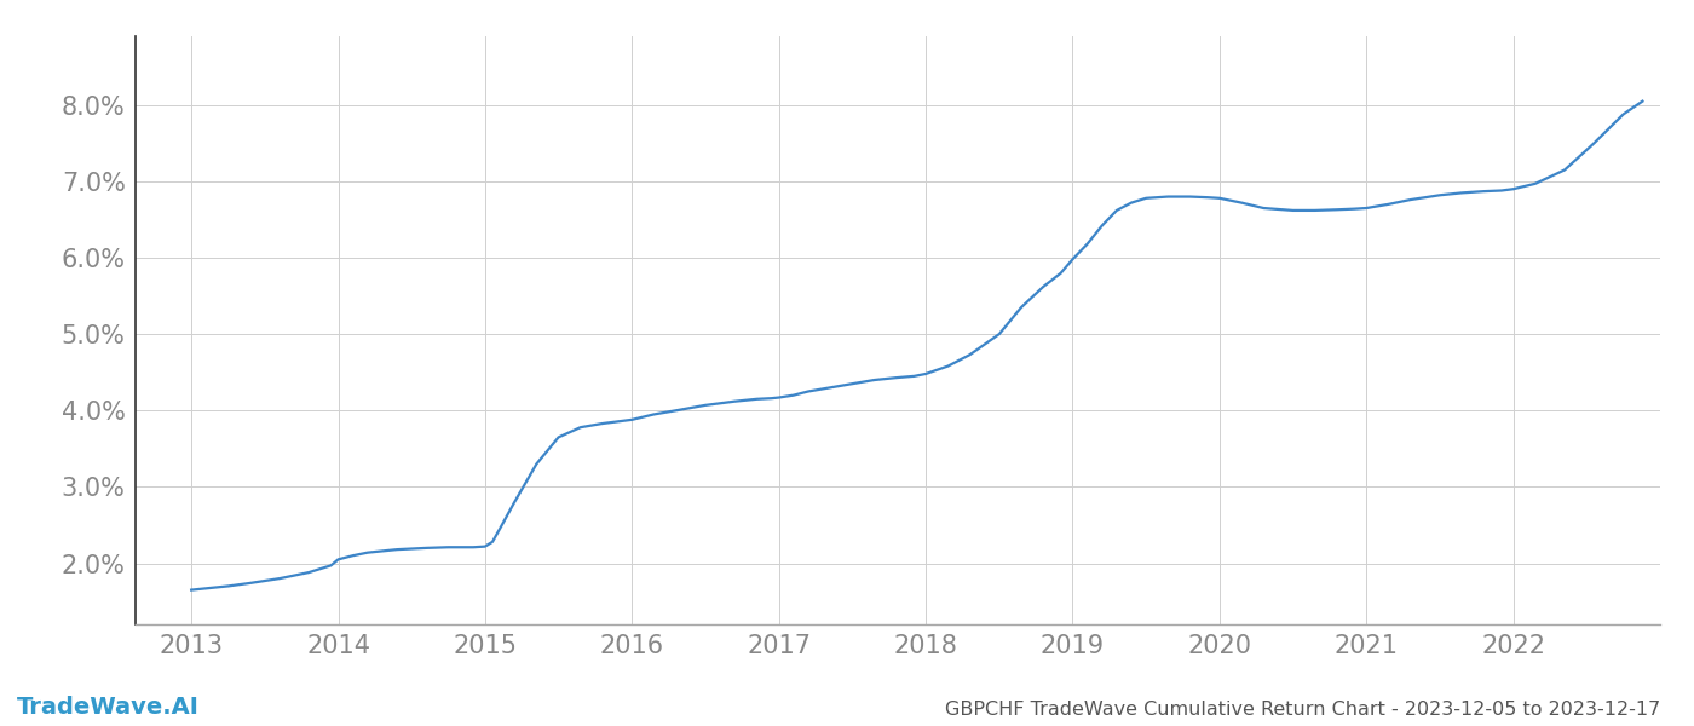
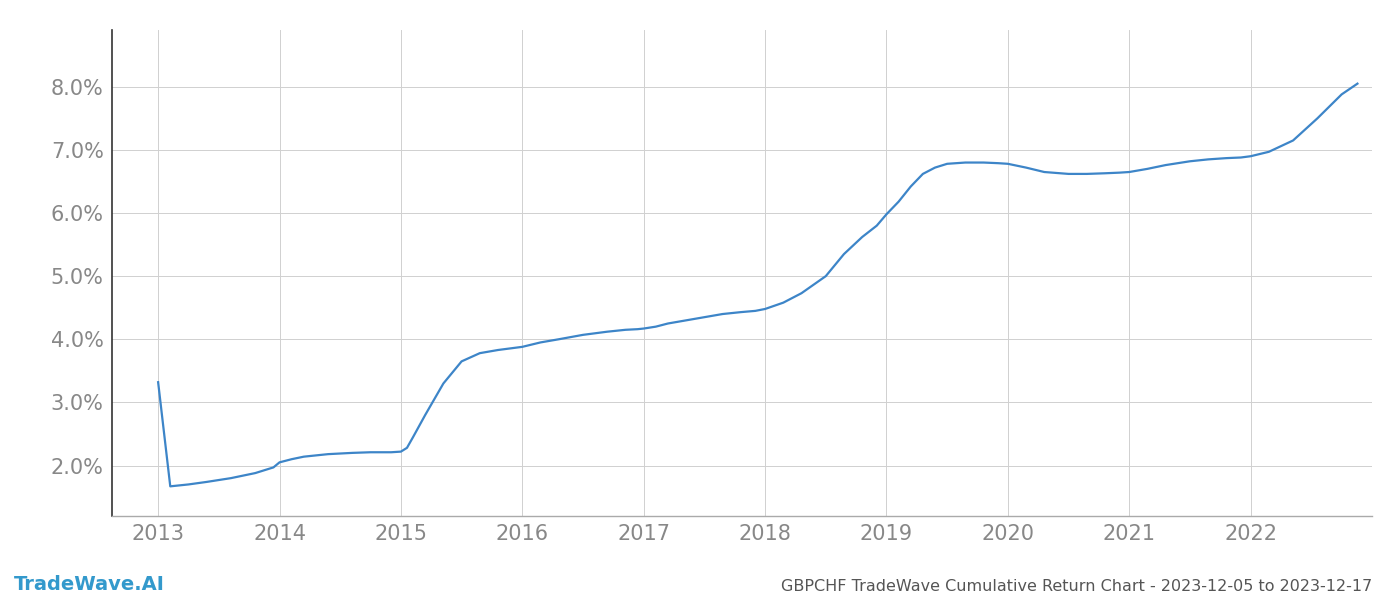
2013: 1.65% -> 3.32%
